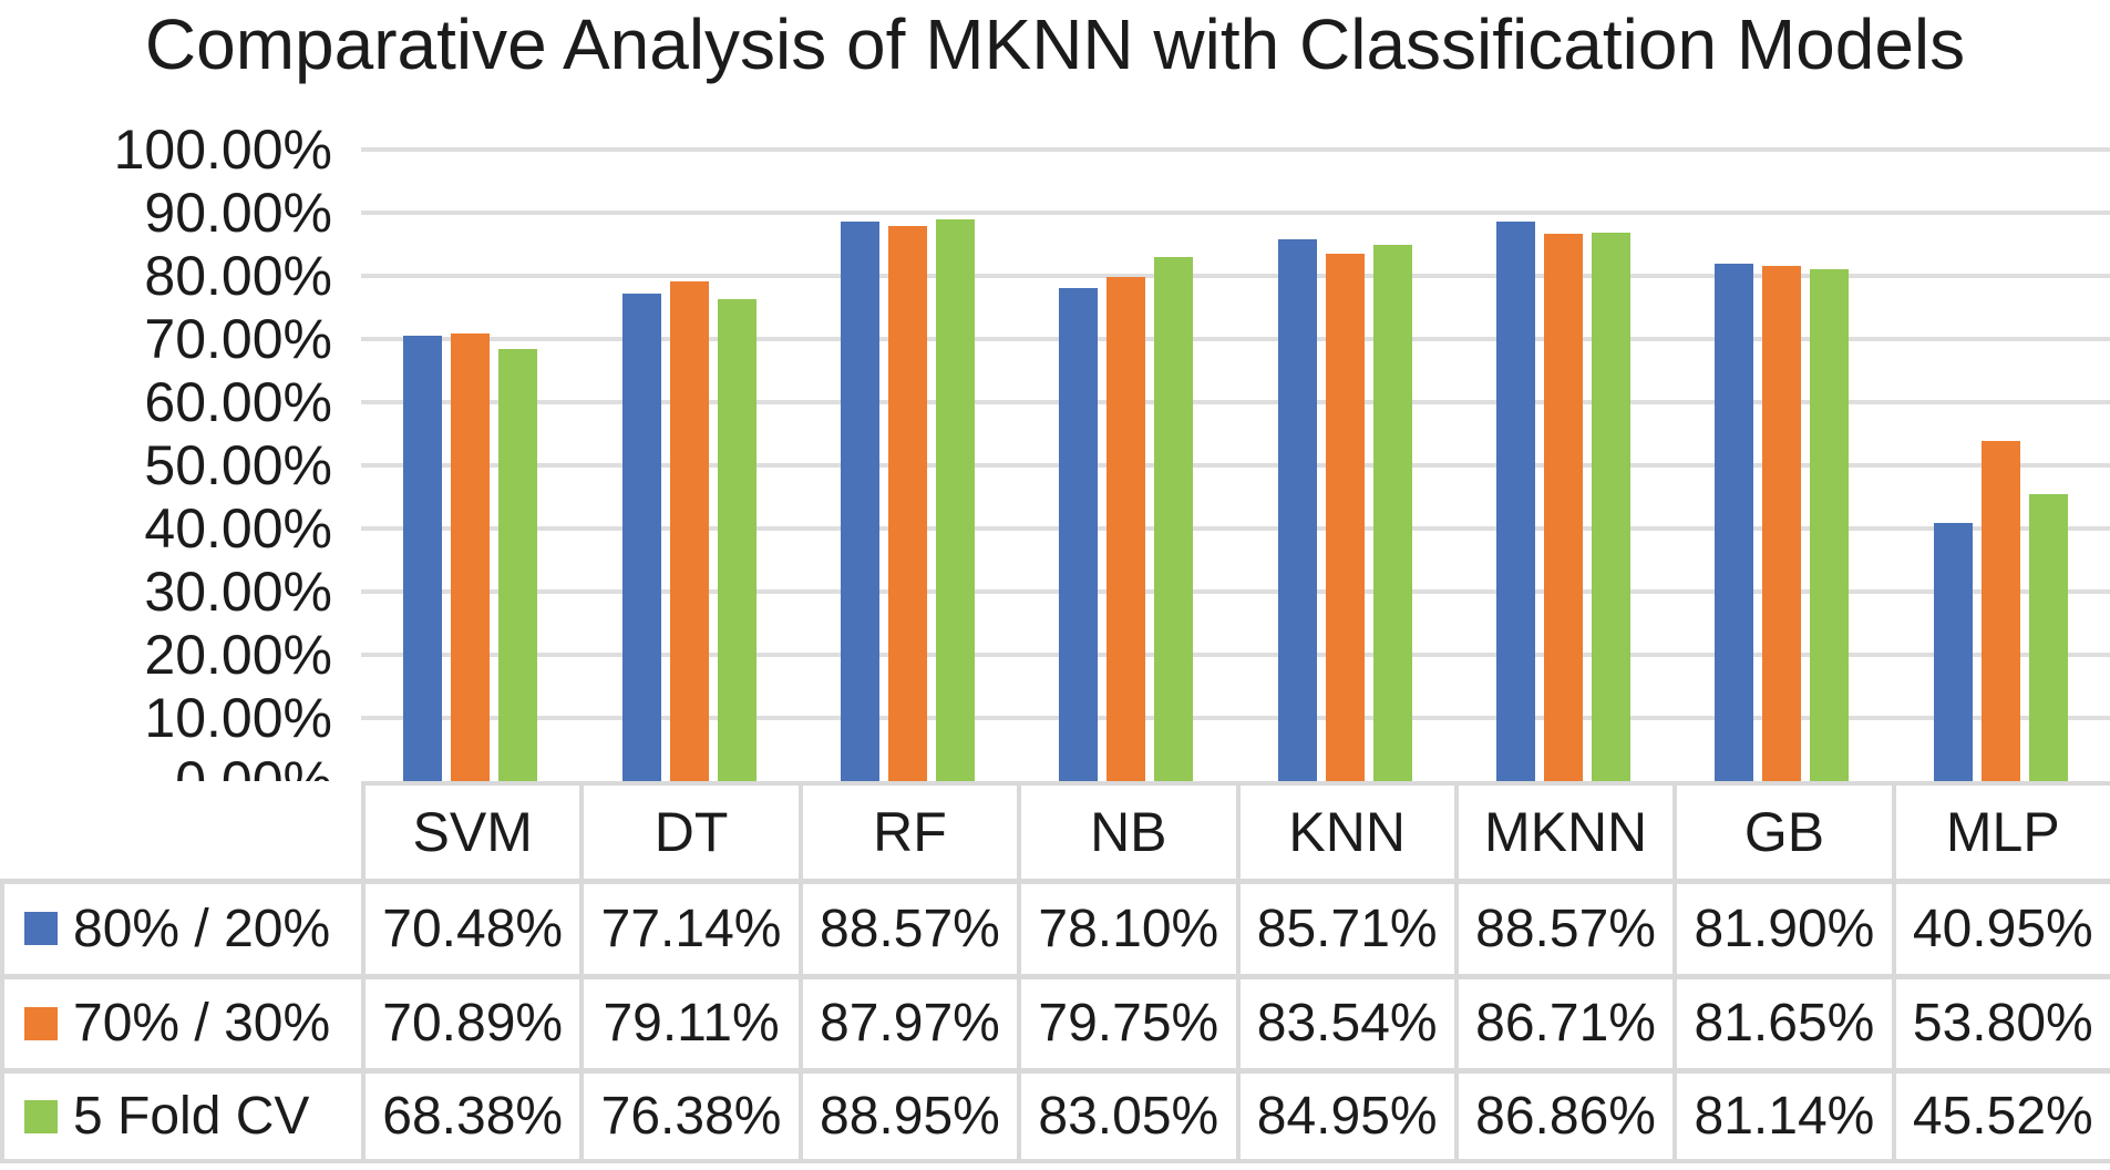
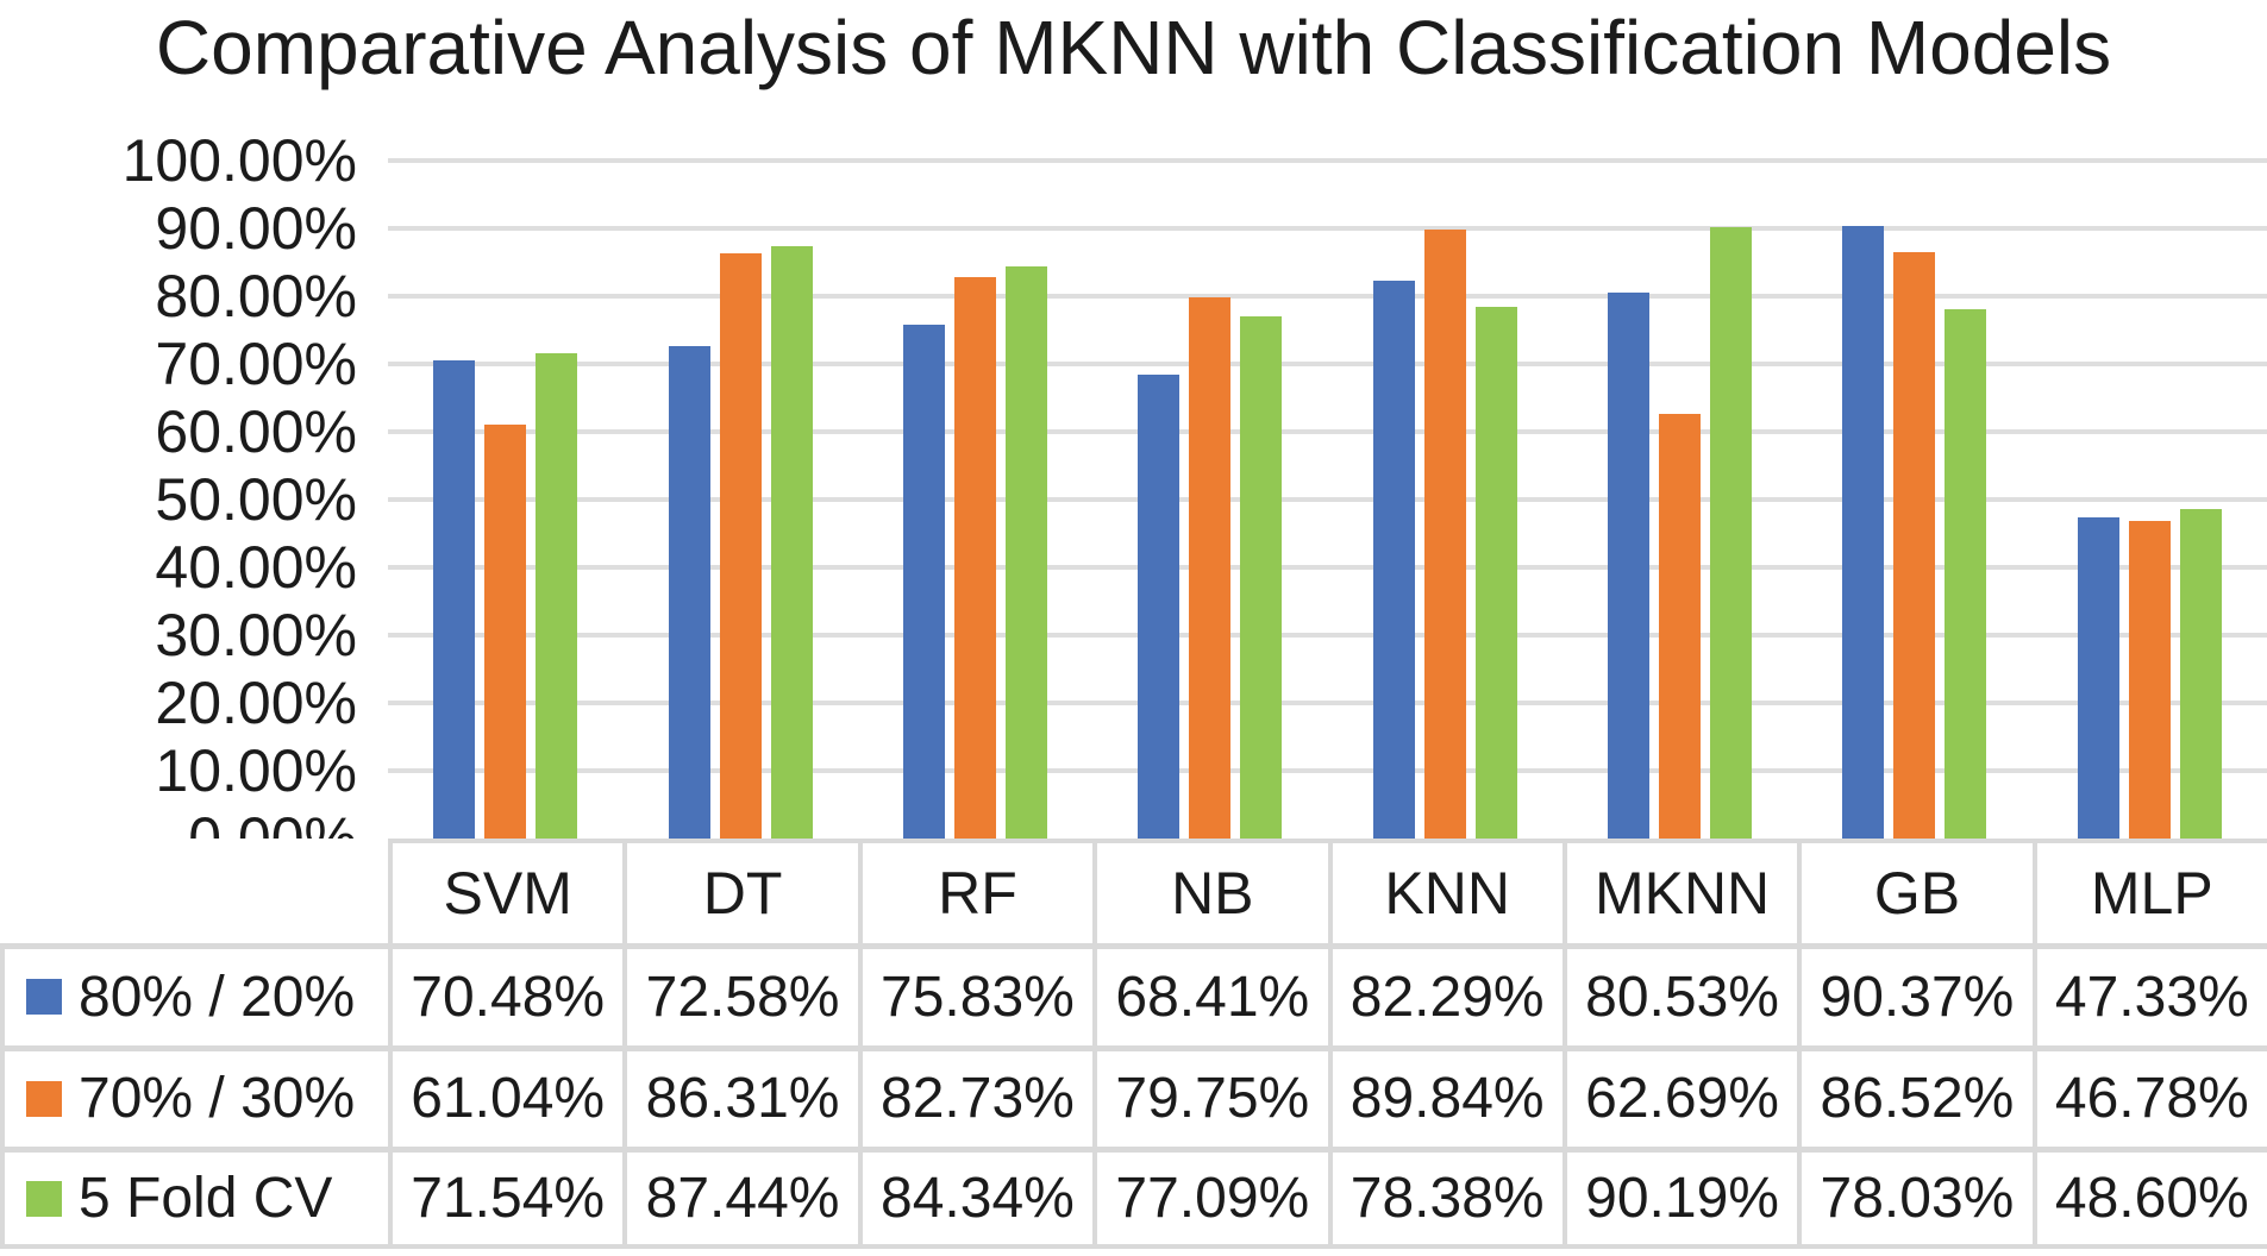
70% / 30%/SVM: 70.89% -> 61.04%
5 Fold CV/SVM: 68.38% -> 71.54%
80% / 20%/DT: 77.14% -> 72.58%
70% / 30%/DT: 79.11% -> 86.31%
5 Fold CV/DT: 76.38% -> 87.44%
80% / 20%/RF: 88.57% -> 75.83%
70% / 30%/RF: 87.97% -> 82.73%
5 Fold CV/RF: 88.95% -> 84.34%
80% / 20%/NB: 78.10% -> 68.41%
5 Fold CV/NB: 83.05% -> 77.09%
80% / 20%/KNN: 85.71% -> 82.29%
70% / 30%/KNN: 83.54% -> 89.84%
5 Fold CV/KNN: 84.95% -> 78.38%
80% / 20%/MKNN: 88.57% -> 80.53%
70% / 30%/MKNN: 86.71% -> 62.69%
5 Fold CV/MKNN: 86.86% -> 90.19%
80% / 20%/GB: 81.90% -> 90.37%
70% / 30%/GB: 81.65% -> 86.52%
5 Fold CV/GB: 81.14% -> 78.03%
80% / 20%/MLP: 40.95% -> 47.33%
70% / 30%/MLP: 53.80% -> 46.78%
5 Fold CV/MLP: 45.52% -> 48.60%
